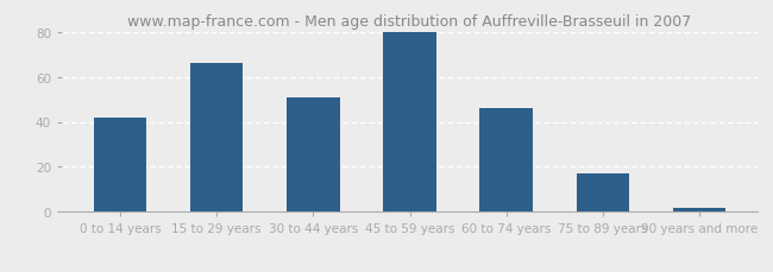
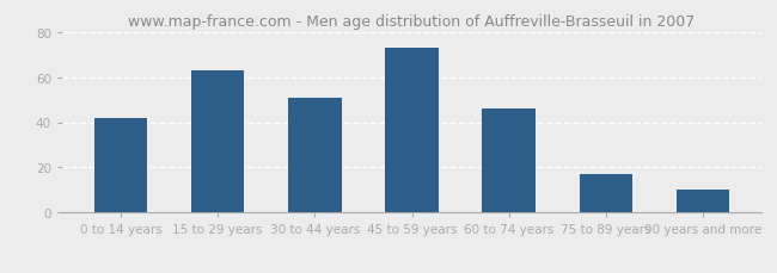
15 to 29 years: 66 -> 63
45 to 59 years: 80 -> 73
90 years and more: 2 -> 10
